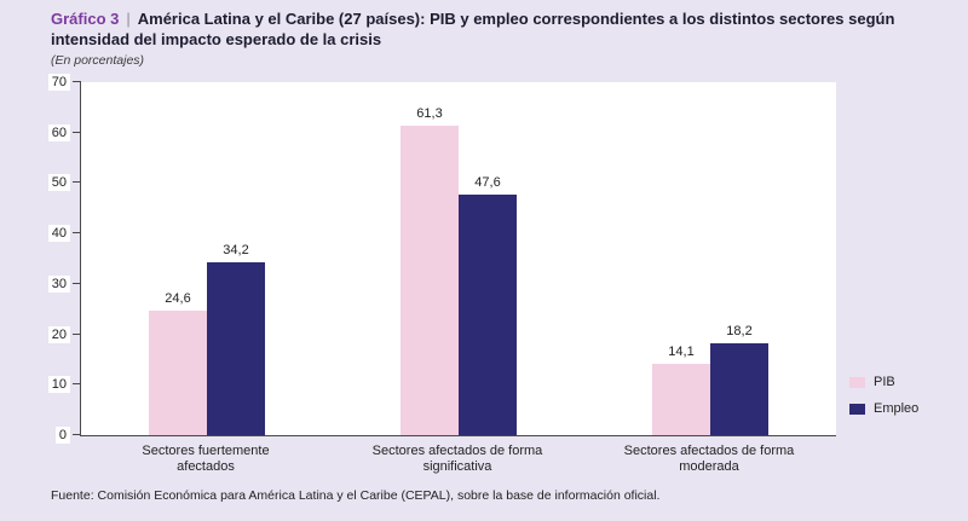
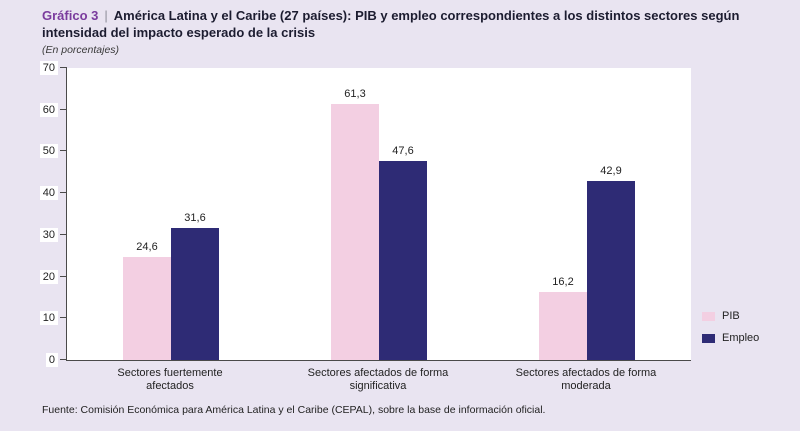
Empleo/Sectores fuertemente afectados: 34,2 -> 31,6
PIB/Sectores afectados de forma moderada: 14,1 -> 16,2
Empleo/Sectores afectados de forma moderada: 18,2 -> 42,9
